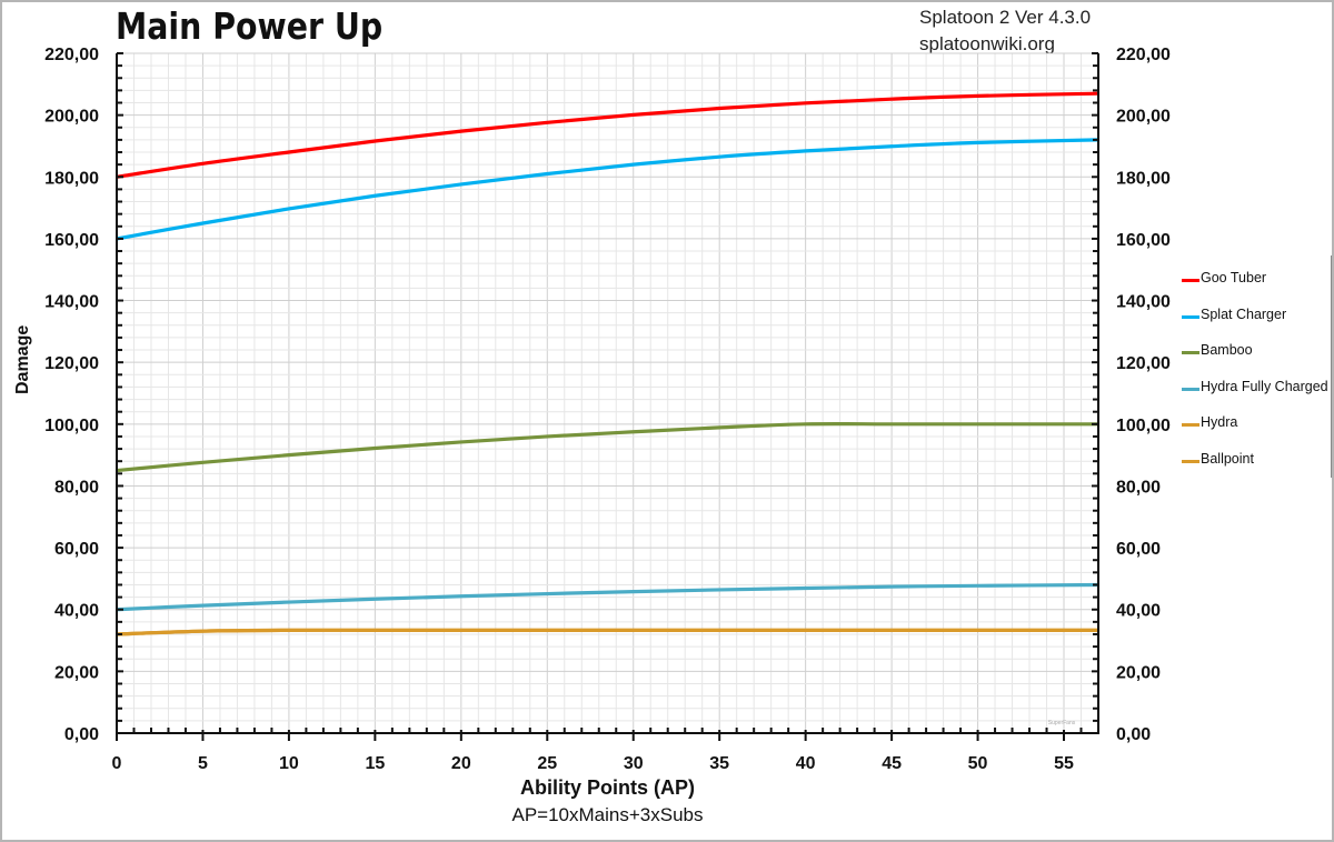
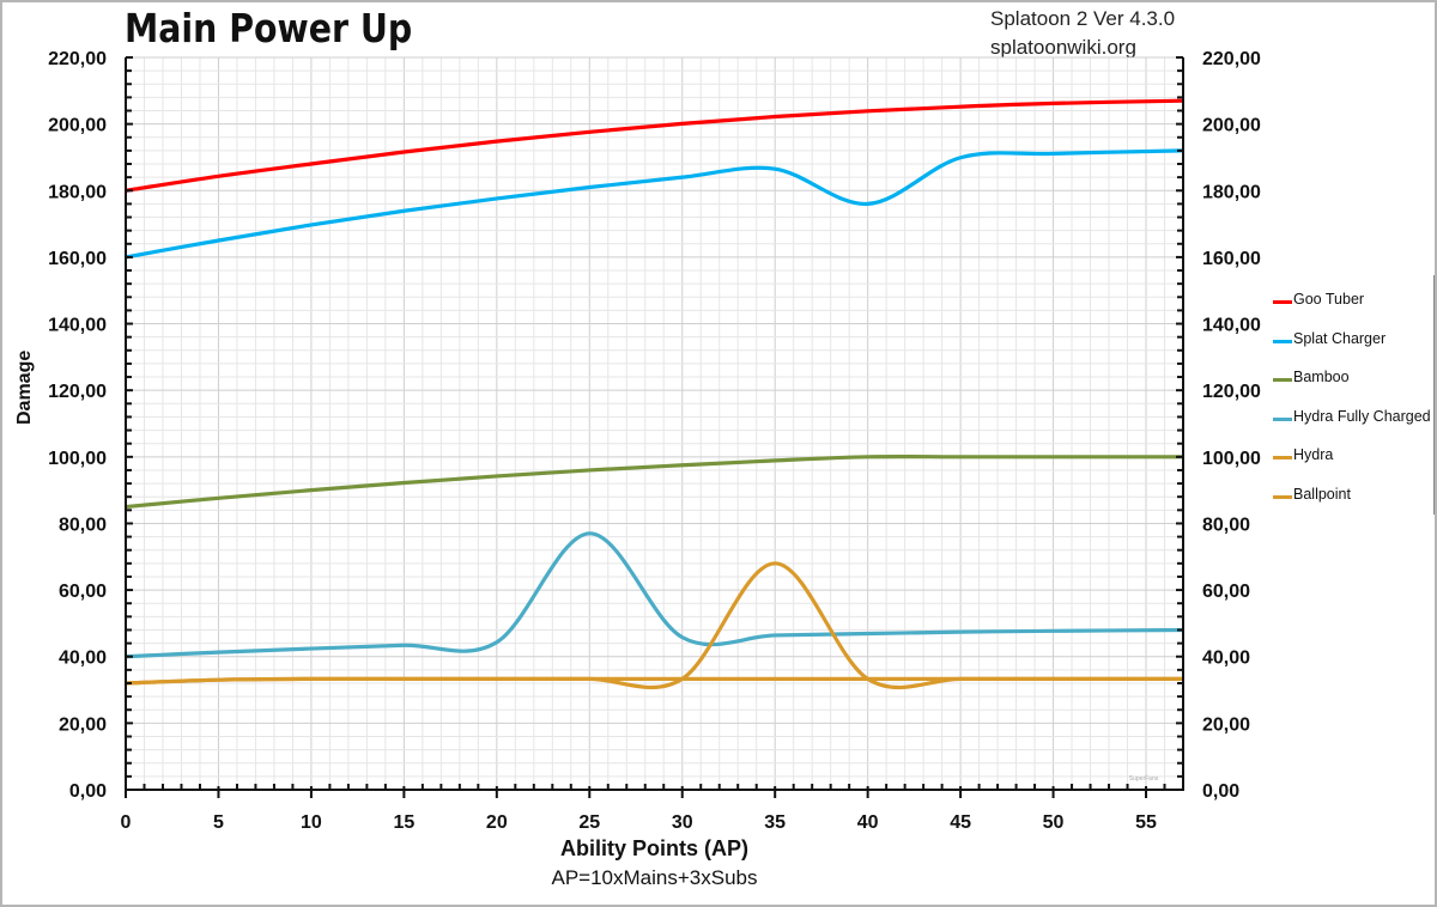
Hydra Fully Charged/25: 45 -> 77
Hydra/35: 33 -> 68
Splat Charger/40: 188 -> 176
